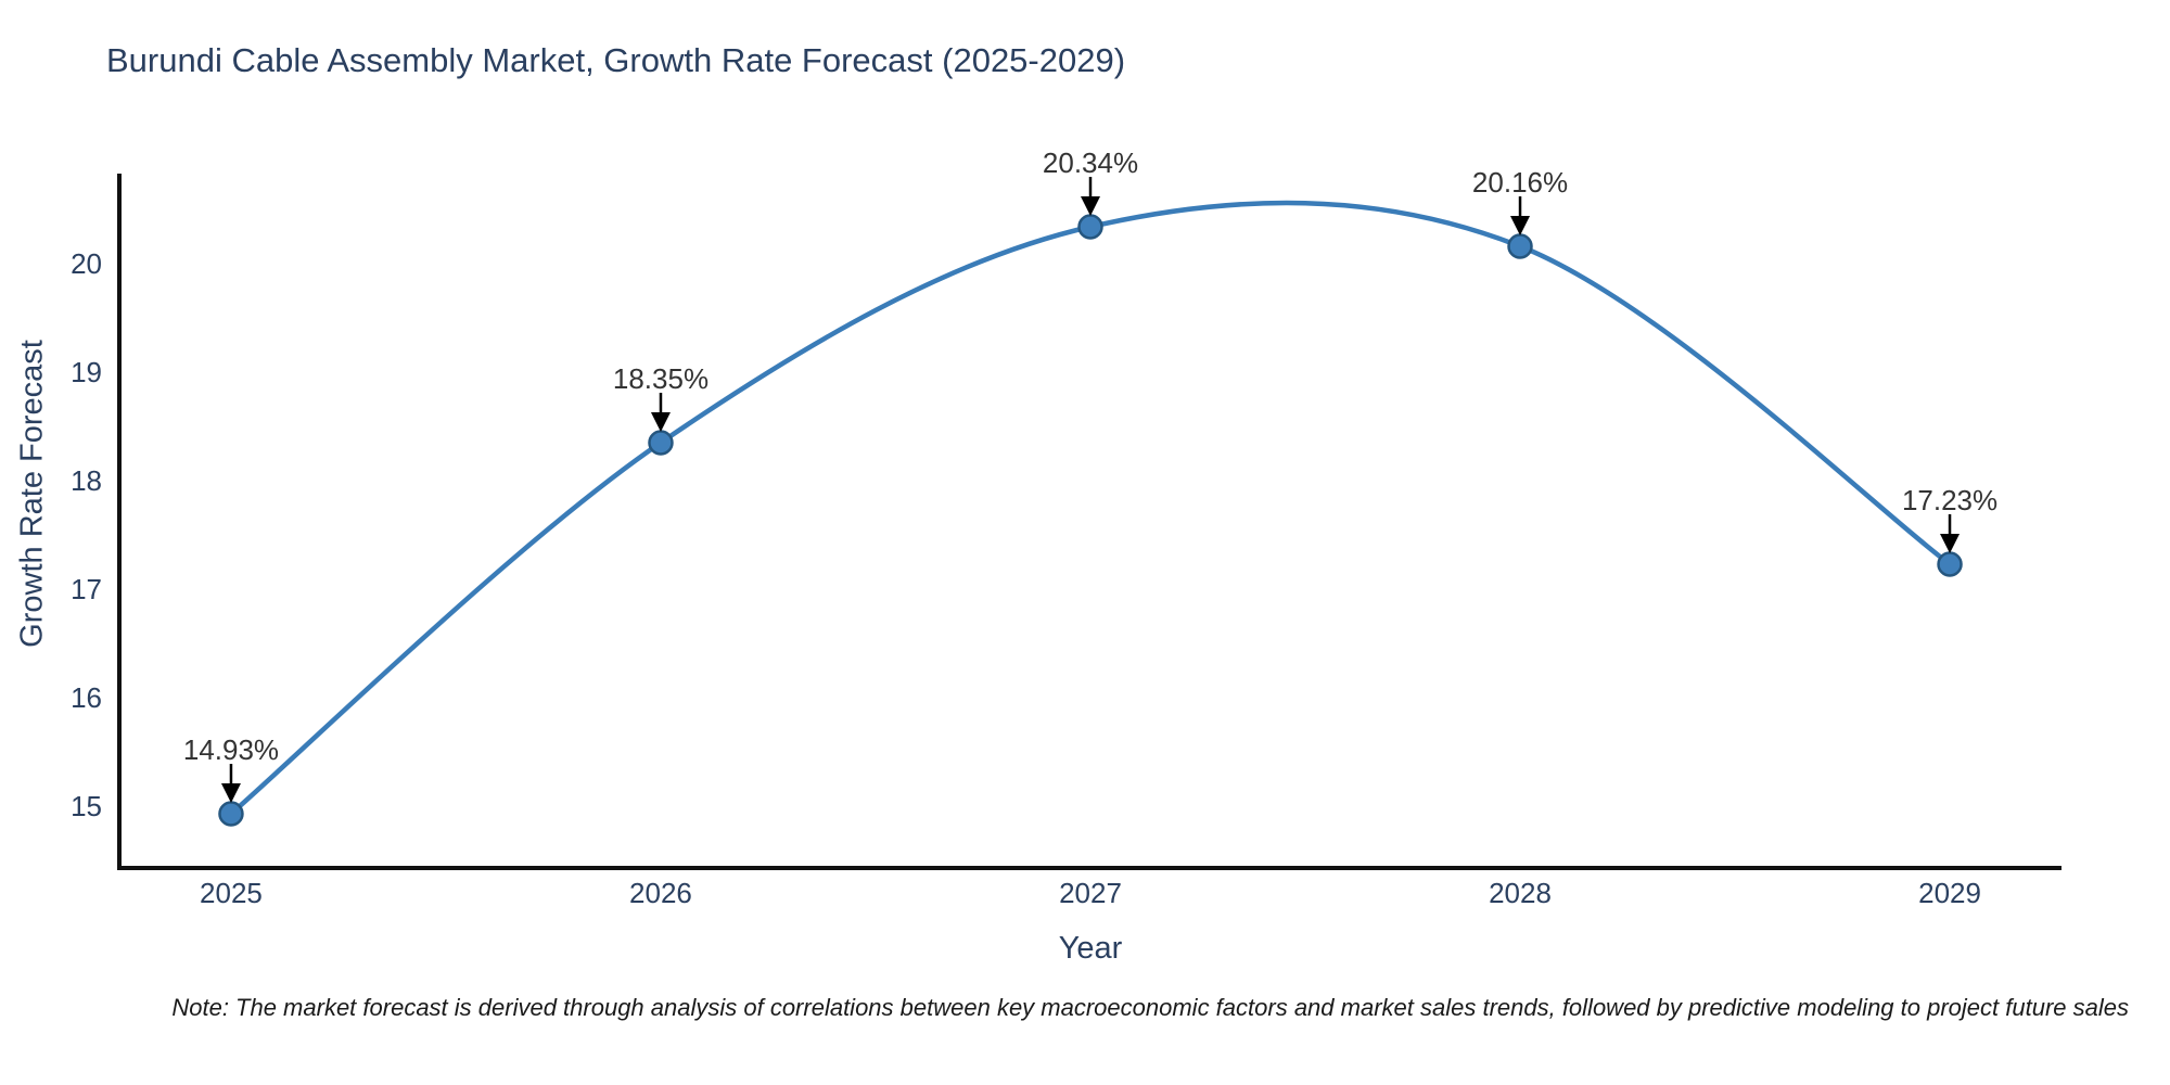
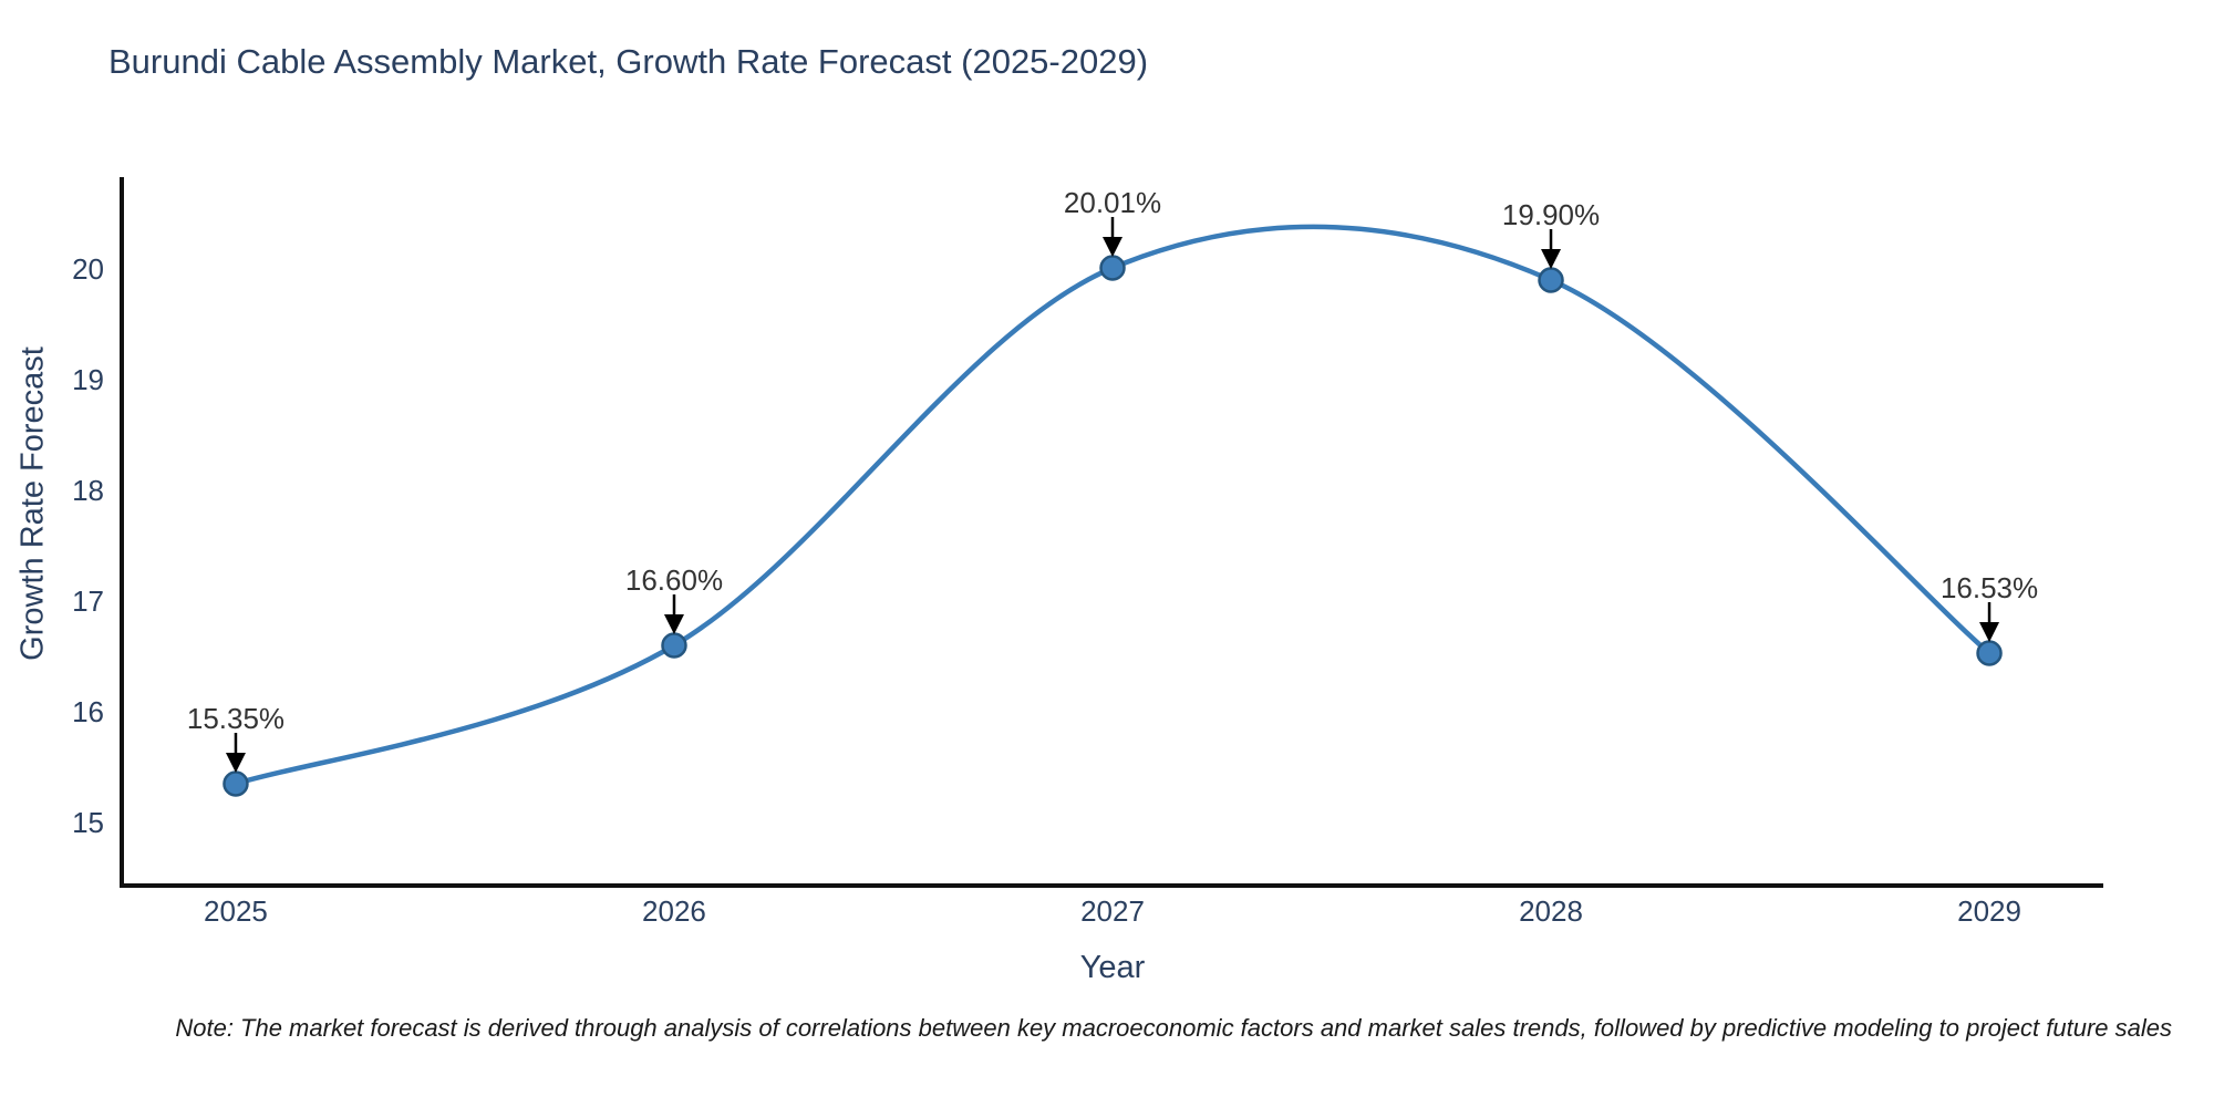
2025: 14.93% -> 15.35%
2026: 18.35% -> 16.60%
2027: 20.34% -> 20.01%
2028: 20.16% -> 19.90%
2029: 17.23% -> 16.53%
